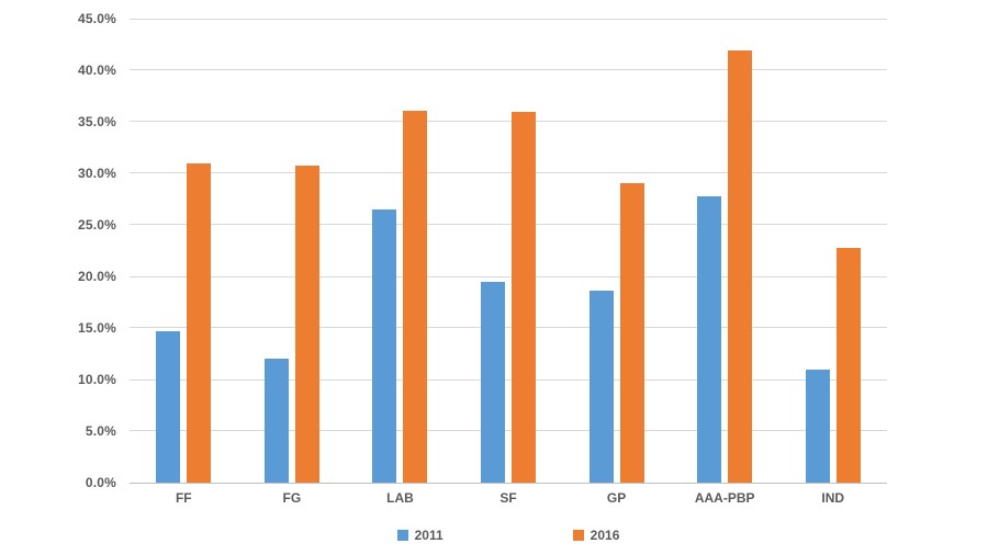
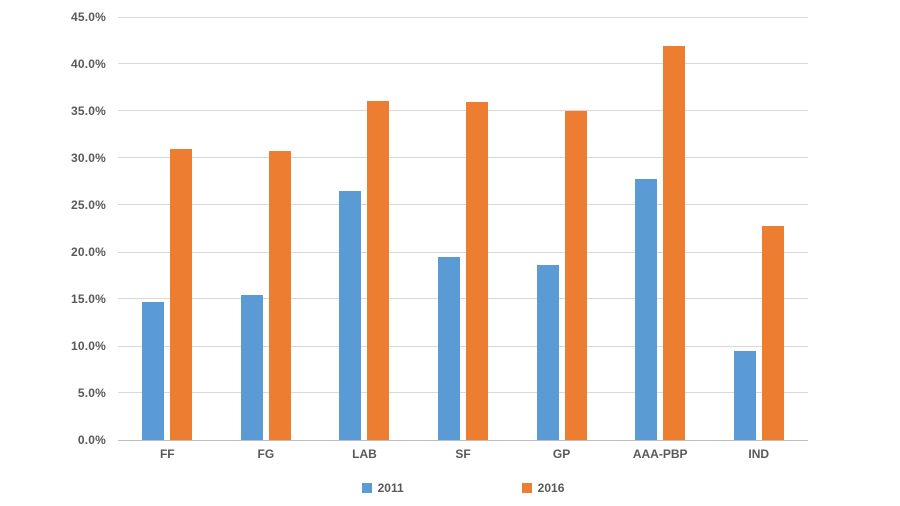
2011/FG: 12% -> 15%
2016/GP: 29% -> 35%
2011/IND: 11% -> 10%
